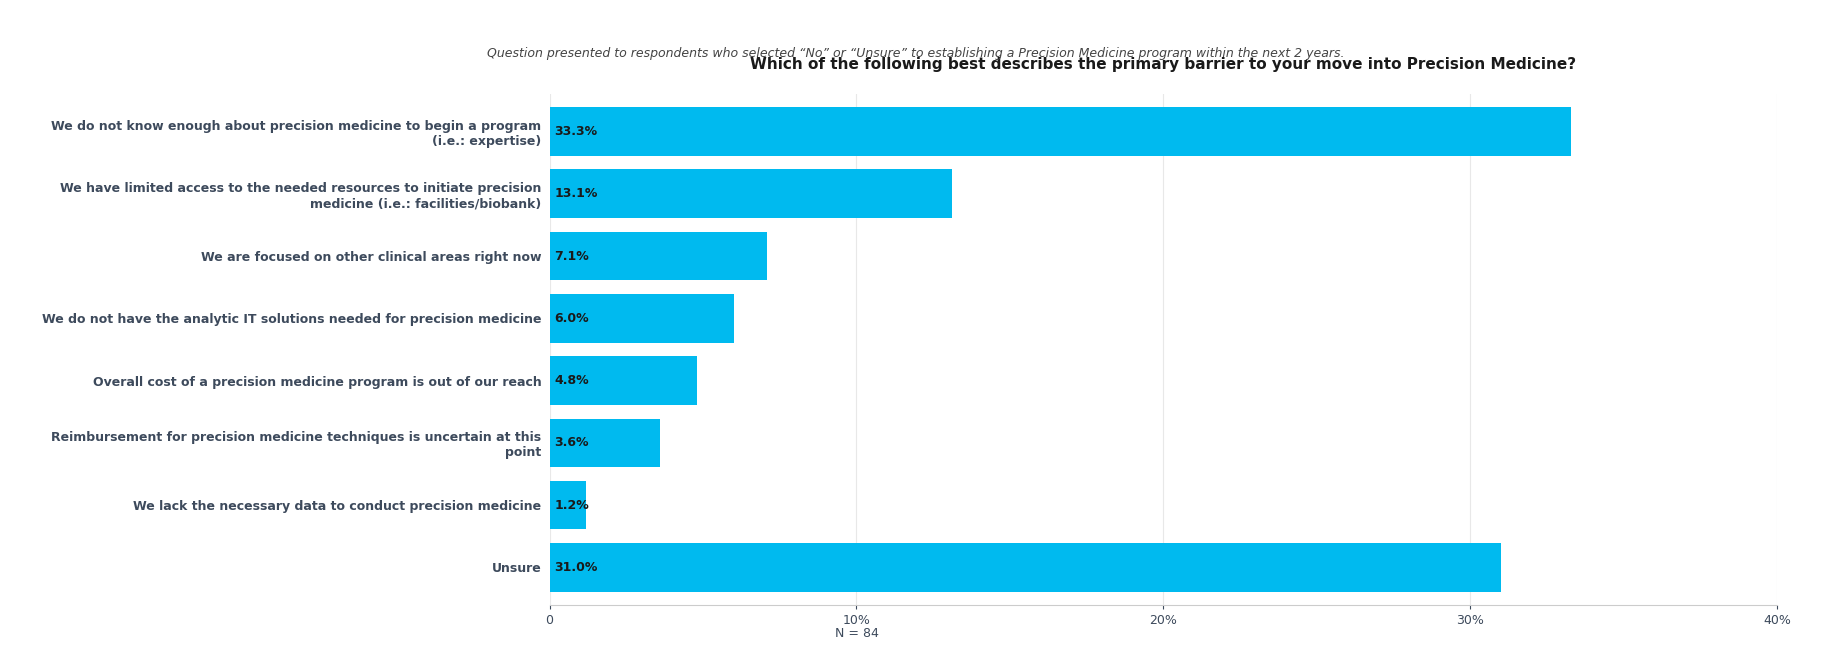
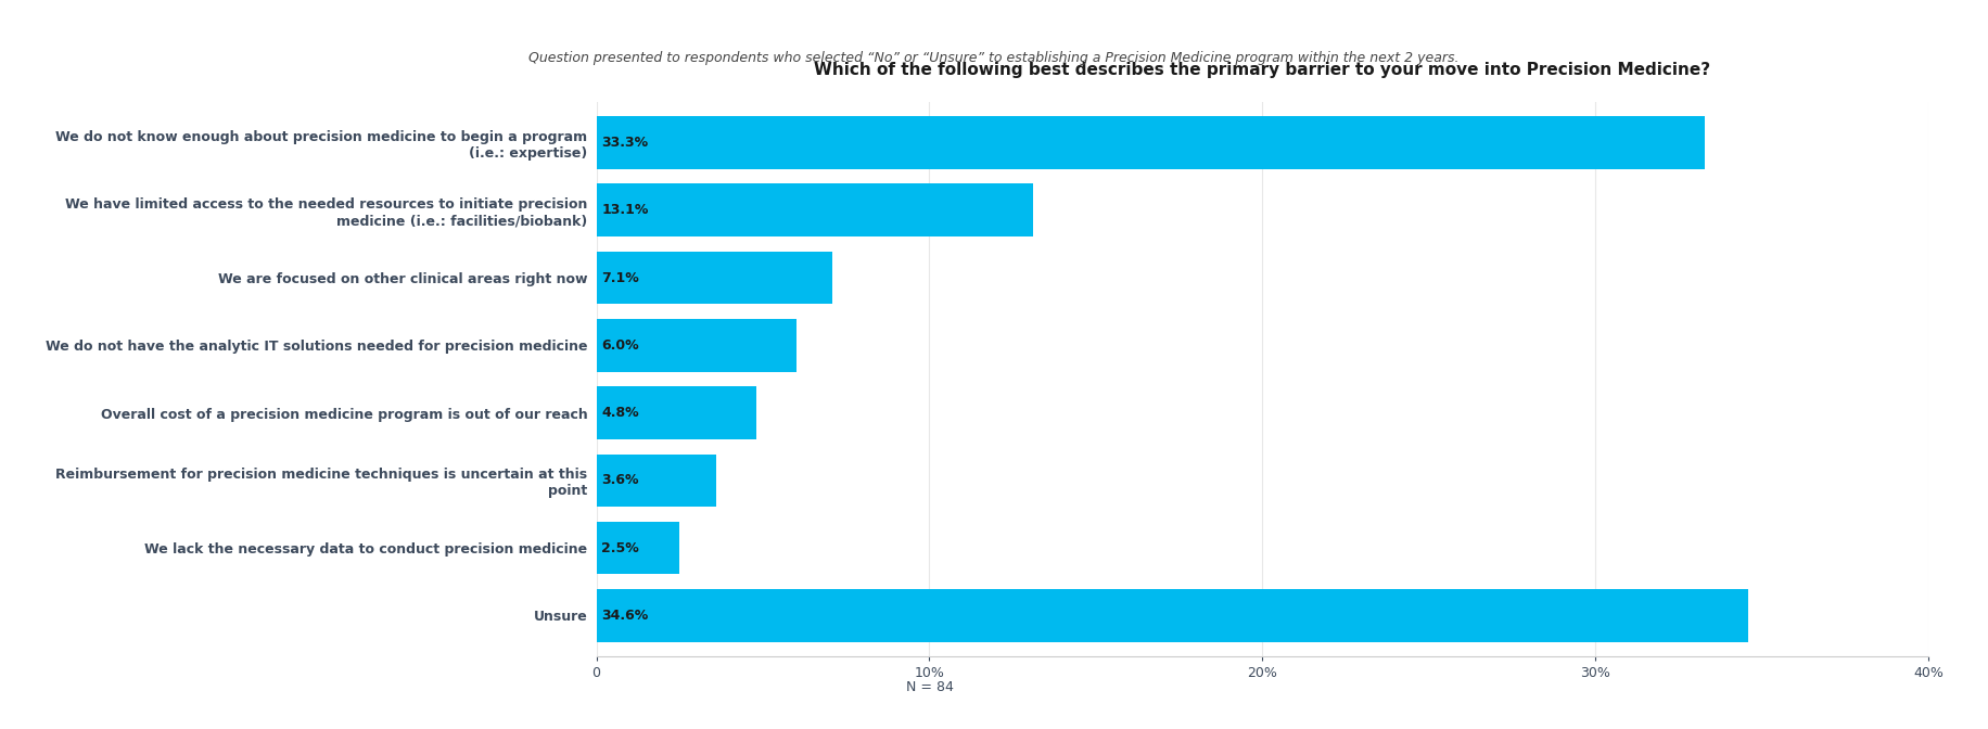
We lack the necessary data to conduct precision medicine: 1.2% -> 2.5%
Unsure: 31.0% -> 34.6%
